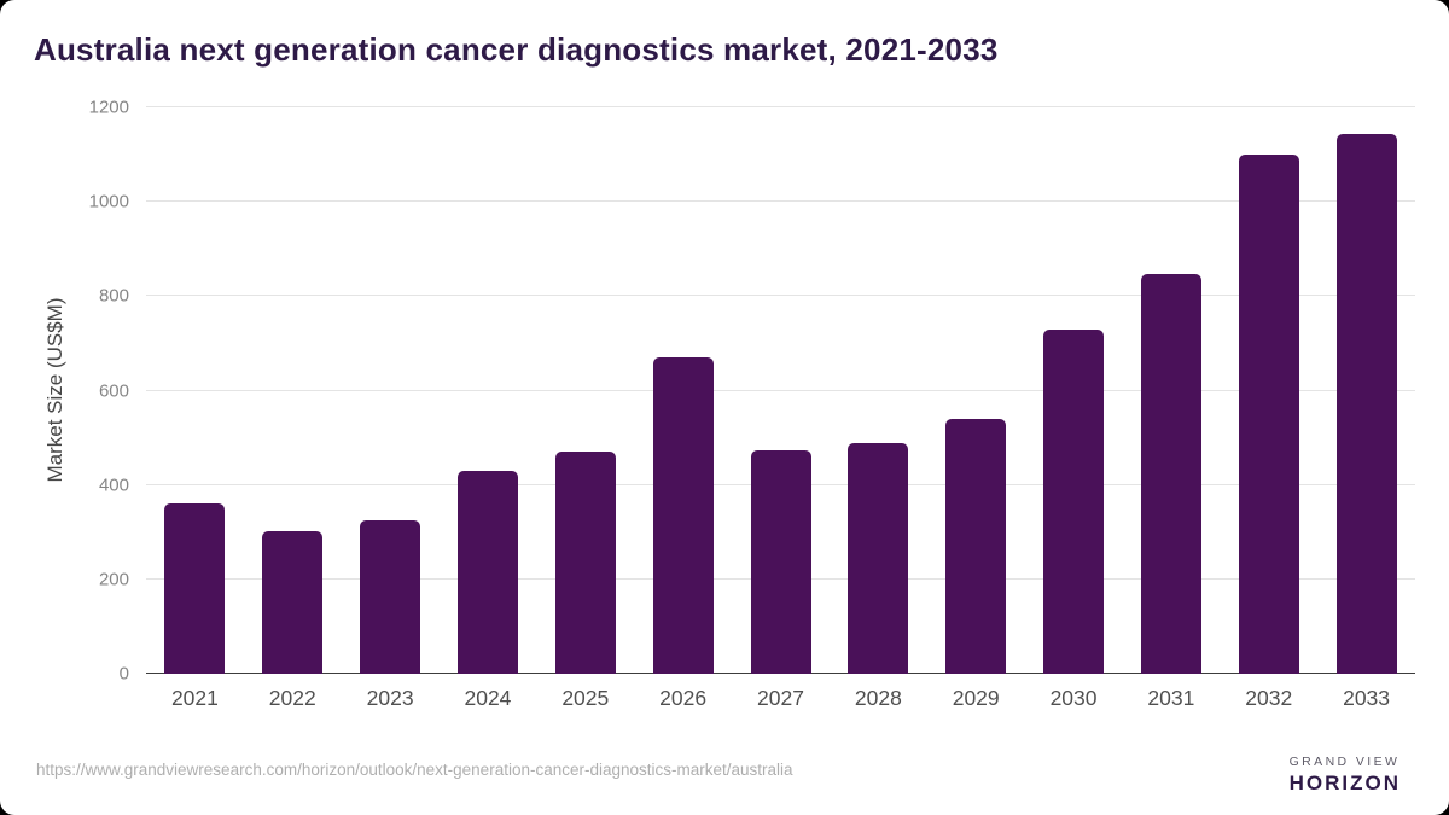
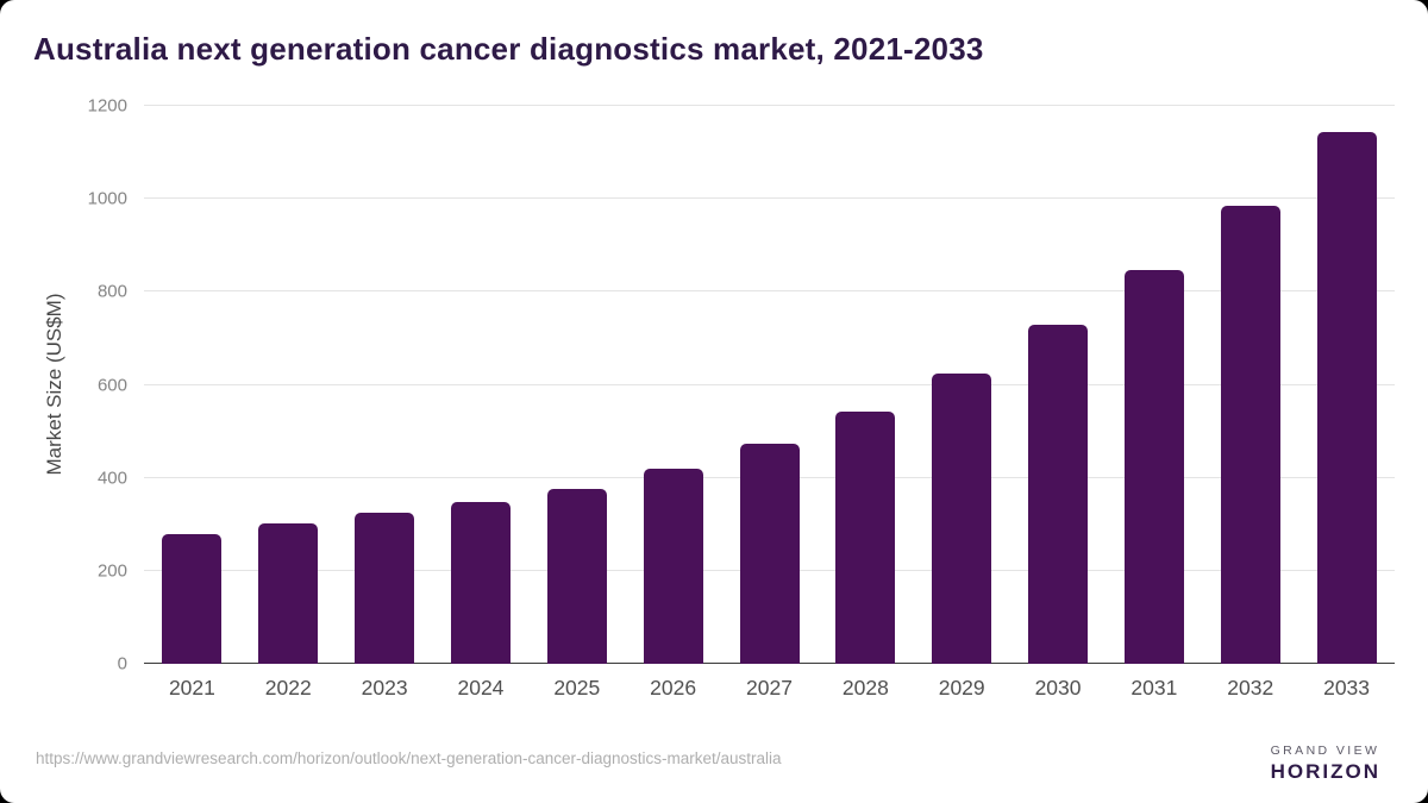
2021: 360 -> 280
2024: 430 -> 350
2025: 470 -> 380
2026: 670 -> 420
2028: 490 -> 540
2029: 540 -> 620
2032: 1100 -> 980
